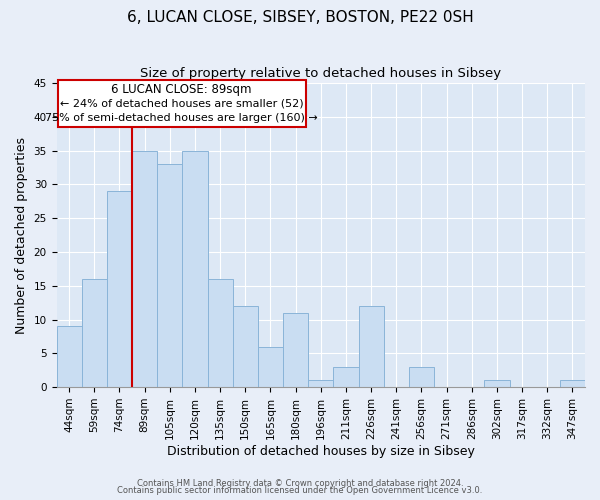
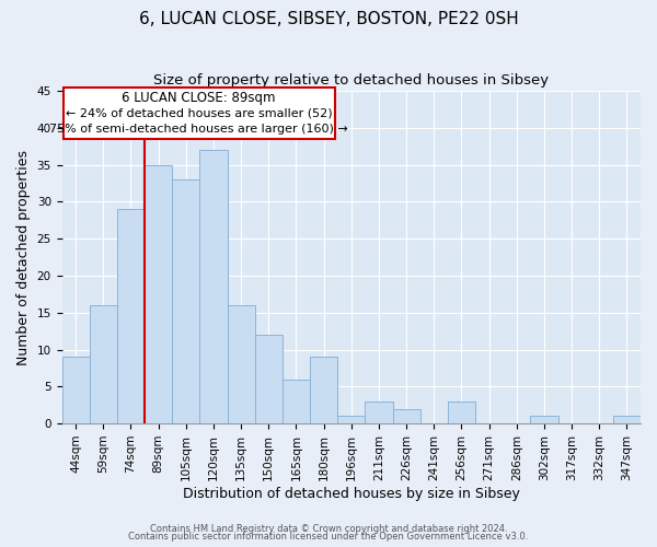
120sqm: 35 -> 37
180sqm: 11 -> 9
226sqm: 12 -> 2
